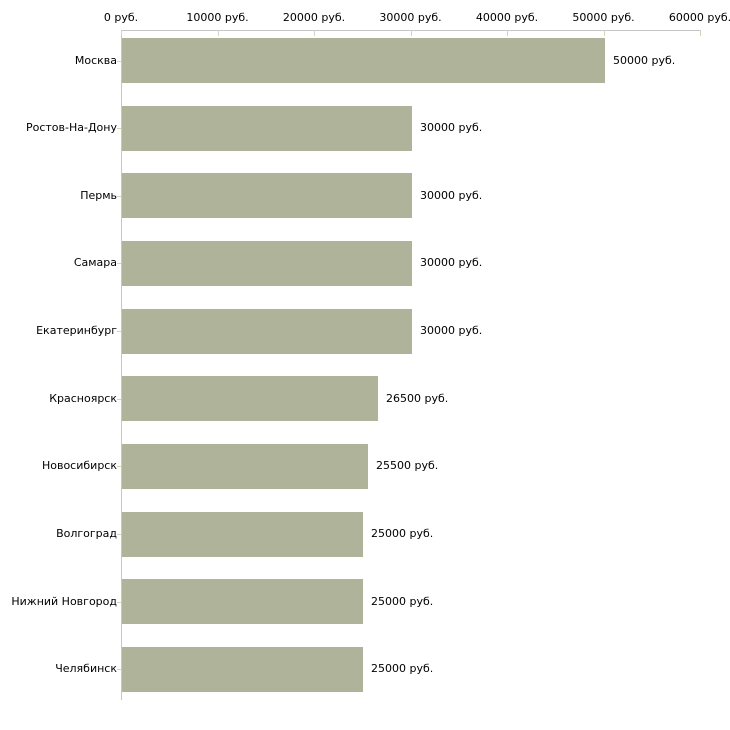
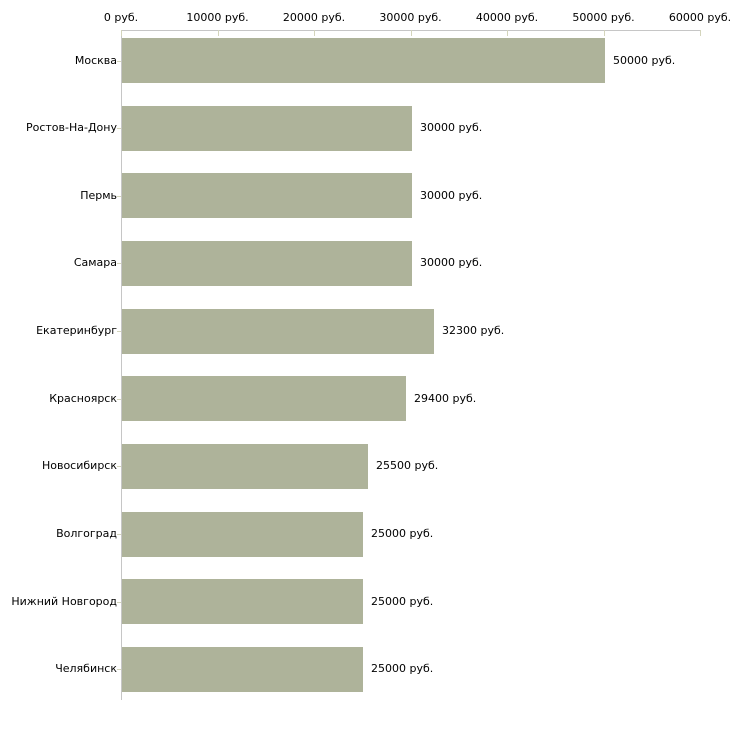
Екатеринбург: 30000 -> 32300
Красноярск: 26500 -> 29400
